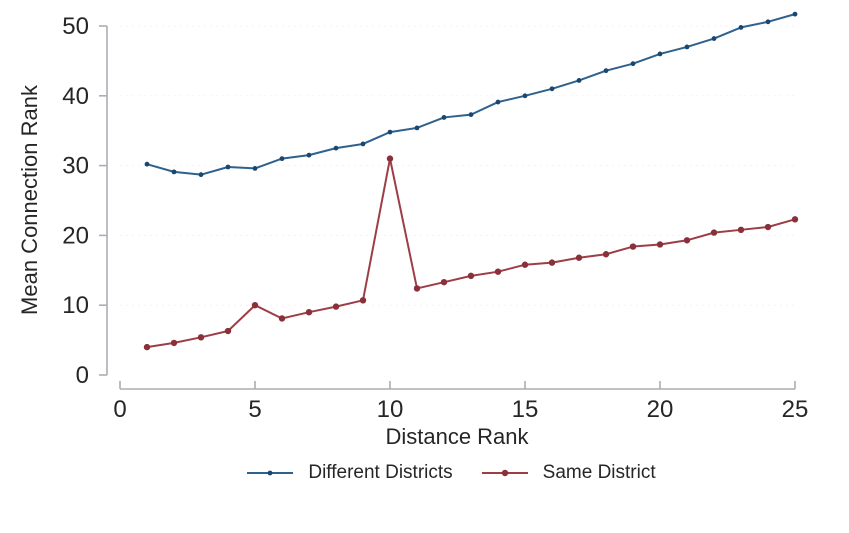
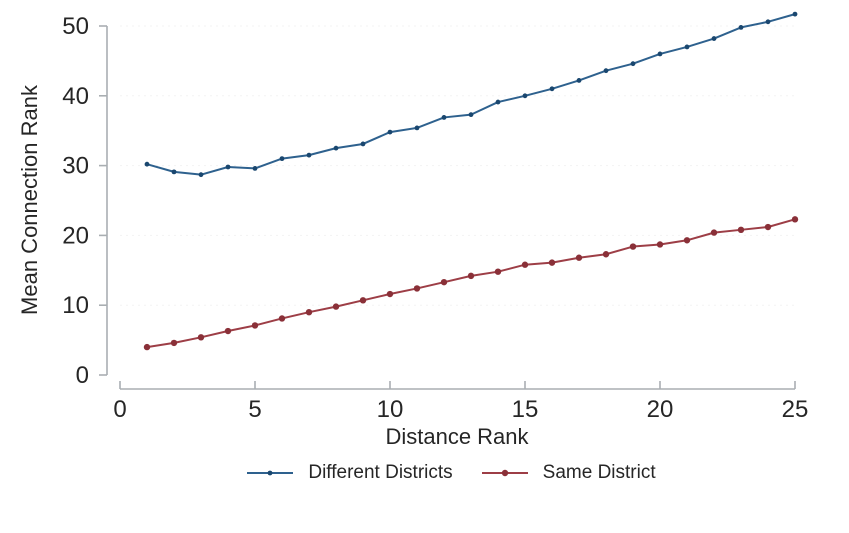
Same District/5: 10 -> 7
Same District/10: 31 -> 12
